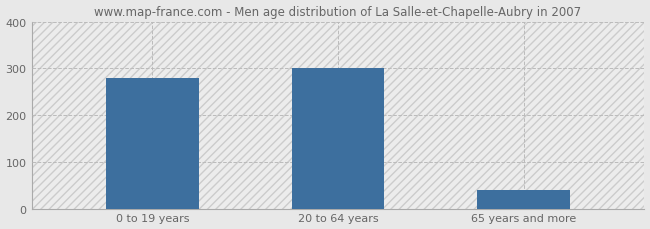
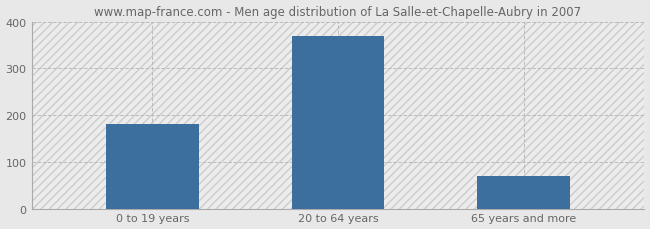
0 to 19 years: 280 -> 181
20 to 64 years: 300 -> 370
65 years and more: 40 -> 70
